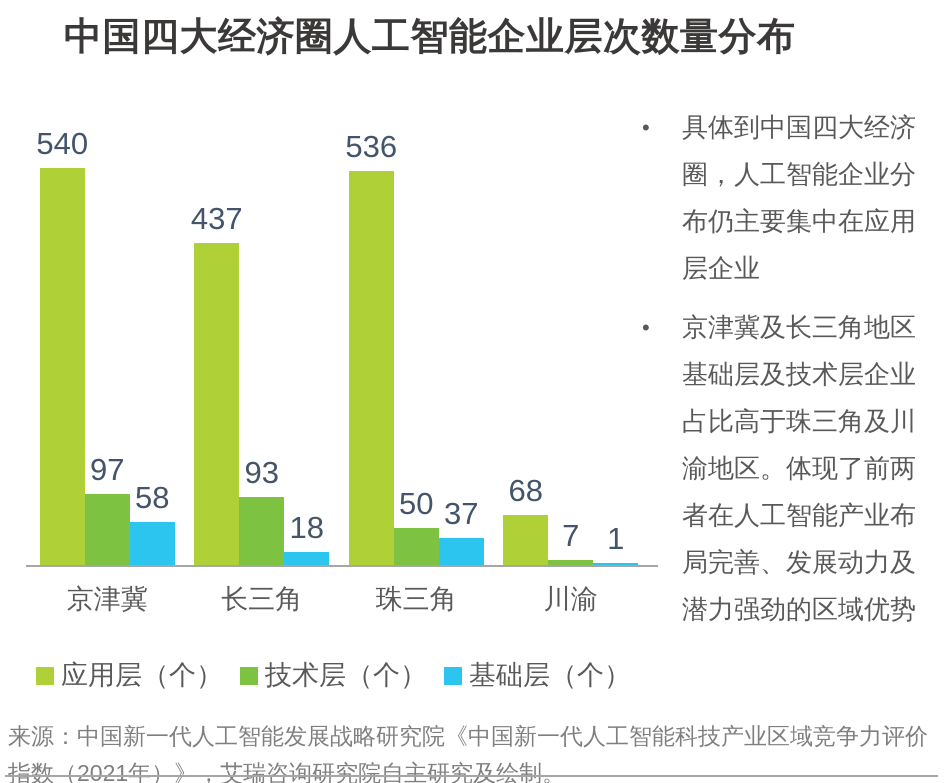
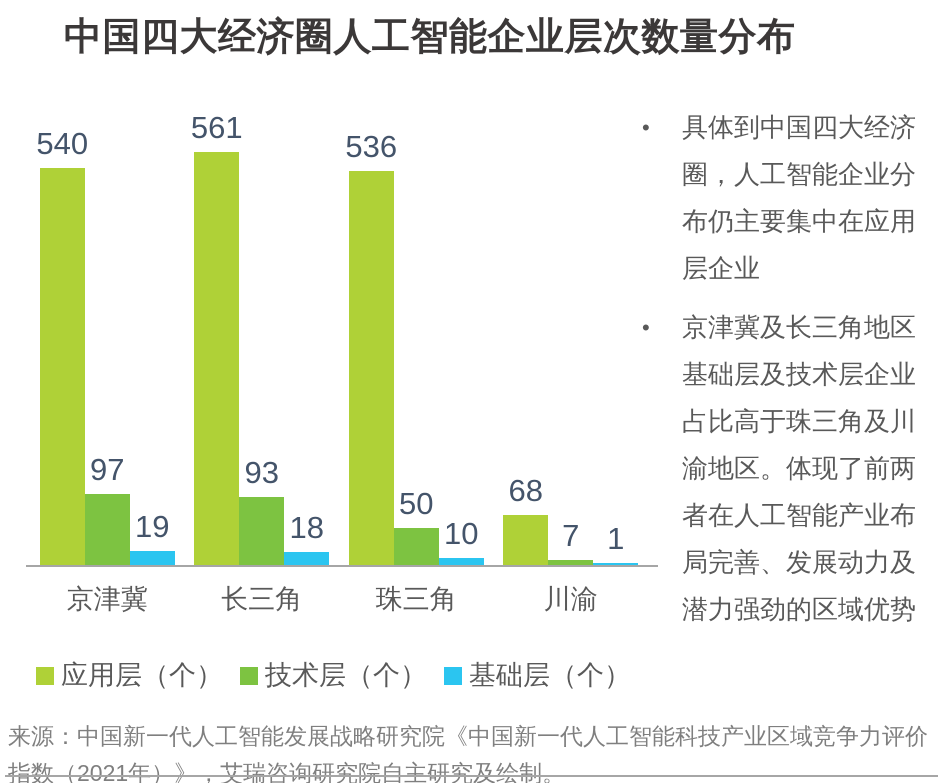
基础层（个）/京津冀: 58 -> 19
应用层（个）/长三角: 437 -> 561
基础层（个）/珠三角: 37 -> 10
